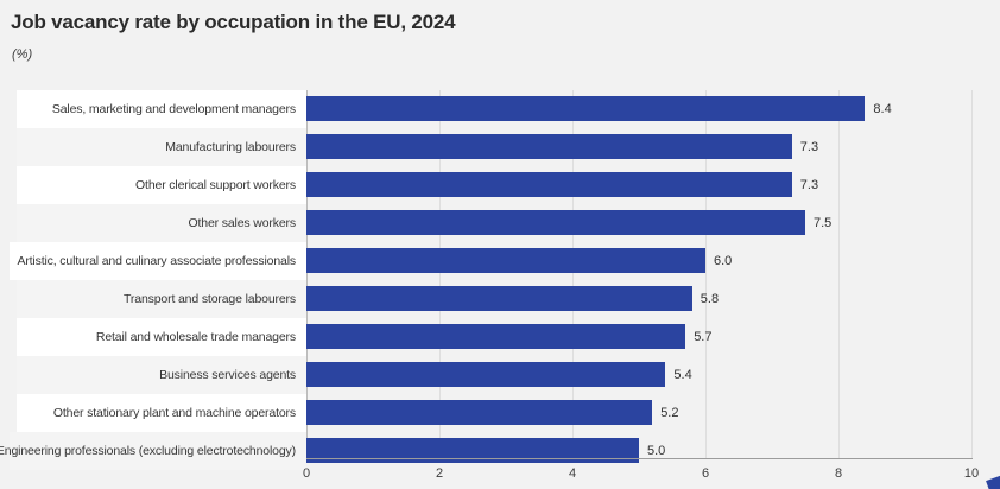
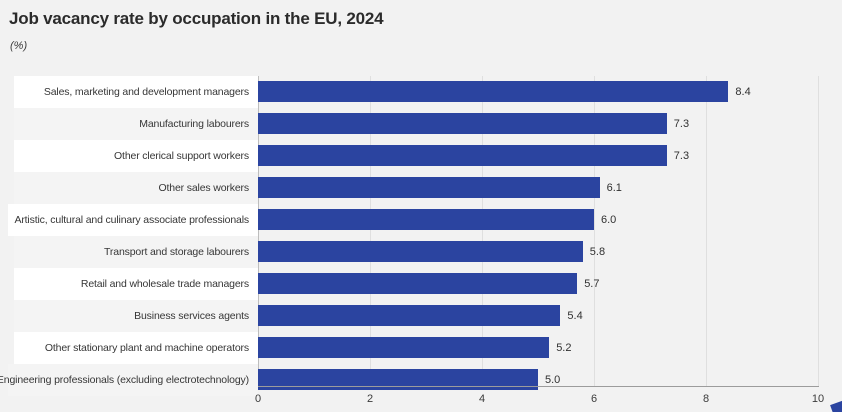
Other sales workers: 7.5 -> 6.1
